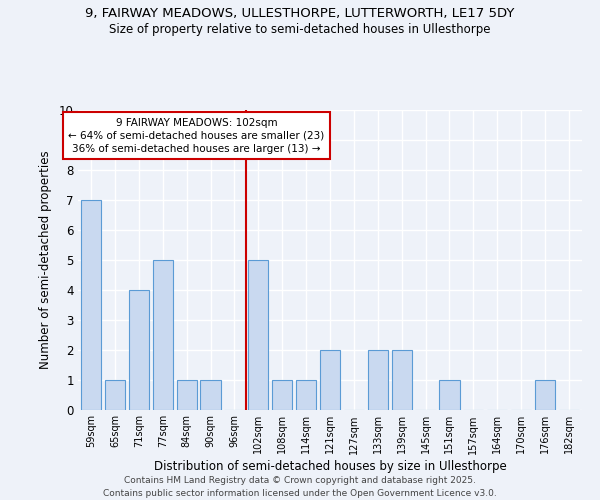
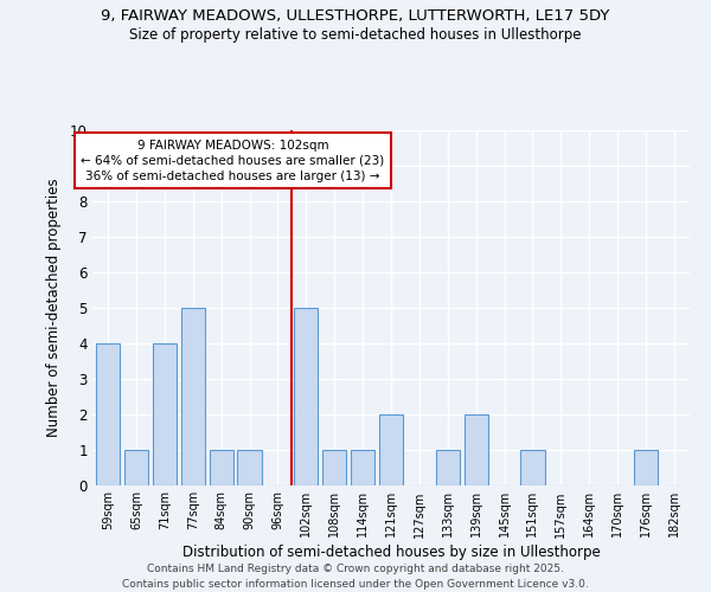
59sqm: 7 -> 4
133sqm: 2 -> 1
